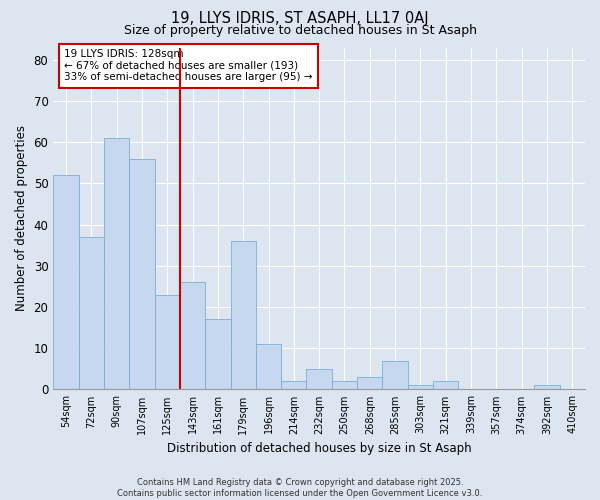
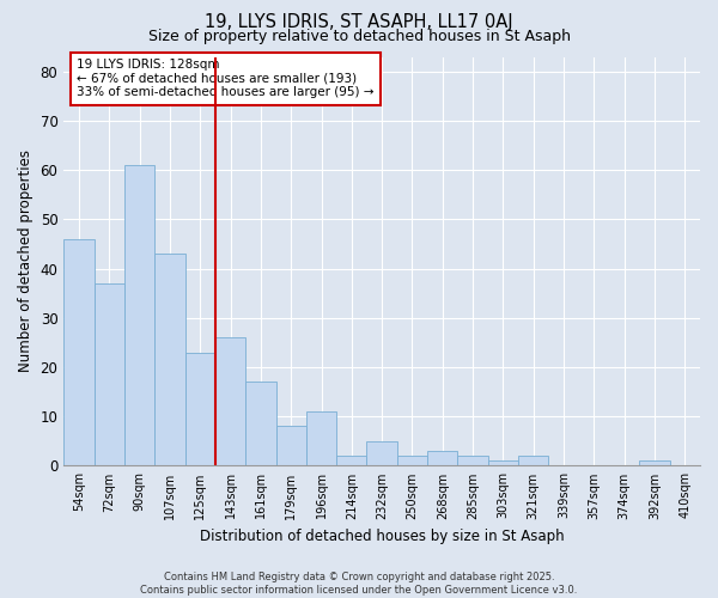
54sqm: 52 -> 46
107sqm: 56 -> 43
179sqm: 36 -> 8
285sqm: 7 -> 2
